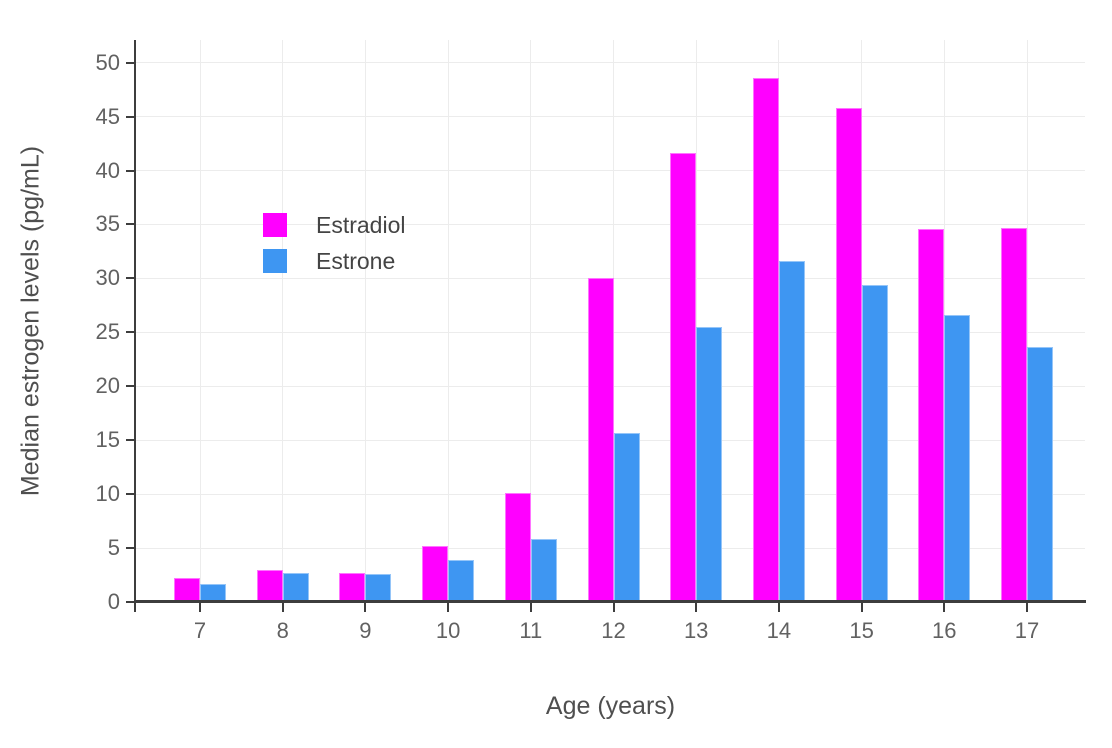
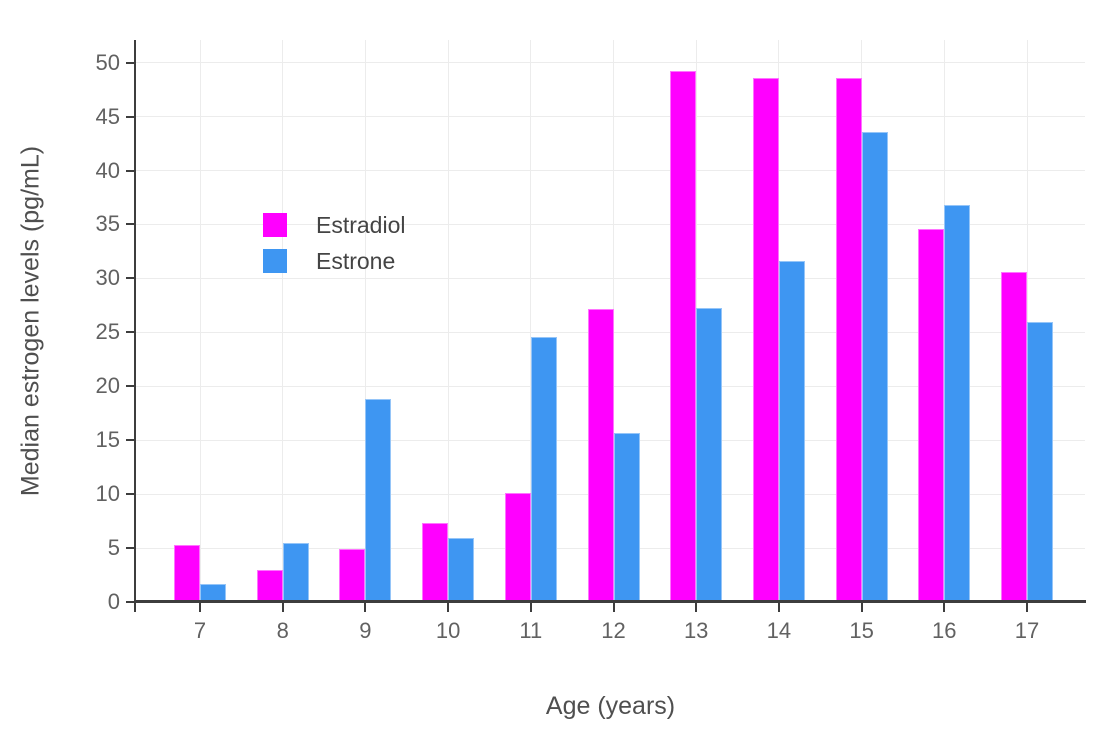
Estradiol/7: 2.2 -> 5.3
Estrone/8: 2.7 -> 5.5
Estradiol/9: 2.7 -> 4.9
Estrone/9: 2.6 -> 18.8
Estradiol/10: 5.2 -> 7.3
Estrone/10: 3.9 -> 5.9
Estrone/11: 5.8 -> 24.6
Estradiol/12: 30.0 -> 27.2
Estradiol/13: 41.6 -> 49.2
Estrone/13: 25.5 -> 27.3
Estradiol/15: 45.8 -> 48.6
Estrone/15: 29.4 -> 43.6
Estrone/16: 26.6 -> 36.8
Estradiol/17: 34.7 -> 30.6
Estrone/17: 23.6 -> 26.0
